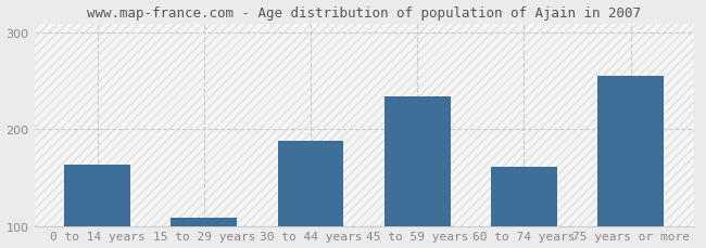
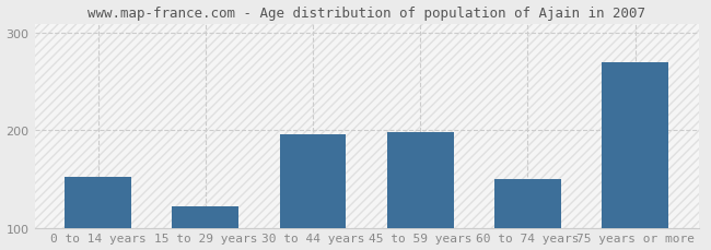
0 to 14 years: 163 -> 152
15 to 29 years: 109 -> 122
30 to 44 years: 188 -> 196
45 to 59 years: 234 -> 198
60 to 74 years: 161 -> 150
75 years or more: 255 -> 270
